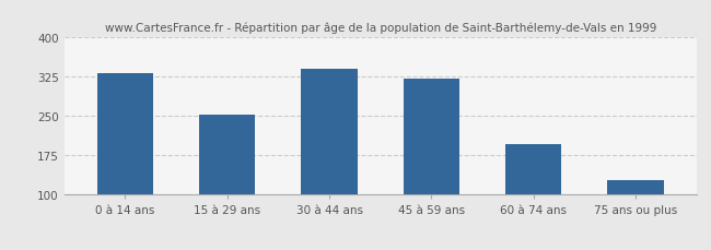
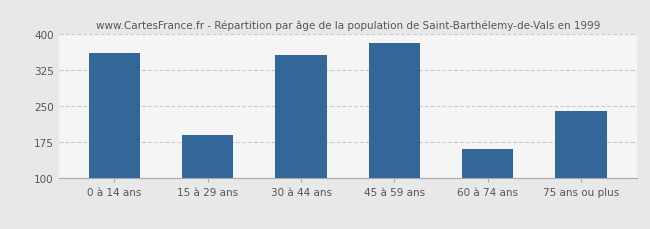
0 à 14 ans: 330 -> 360
15 à 29 ans: 253 -> 190
30 à 44 ans: 338 -> 355
45 à 59 ans: 320 -> 380
60 à 74 ans: 196 -> 160
75 ans ou plus: 127 -> 240
